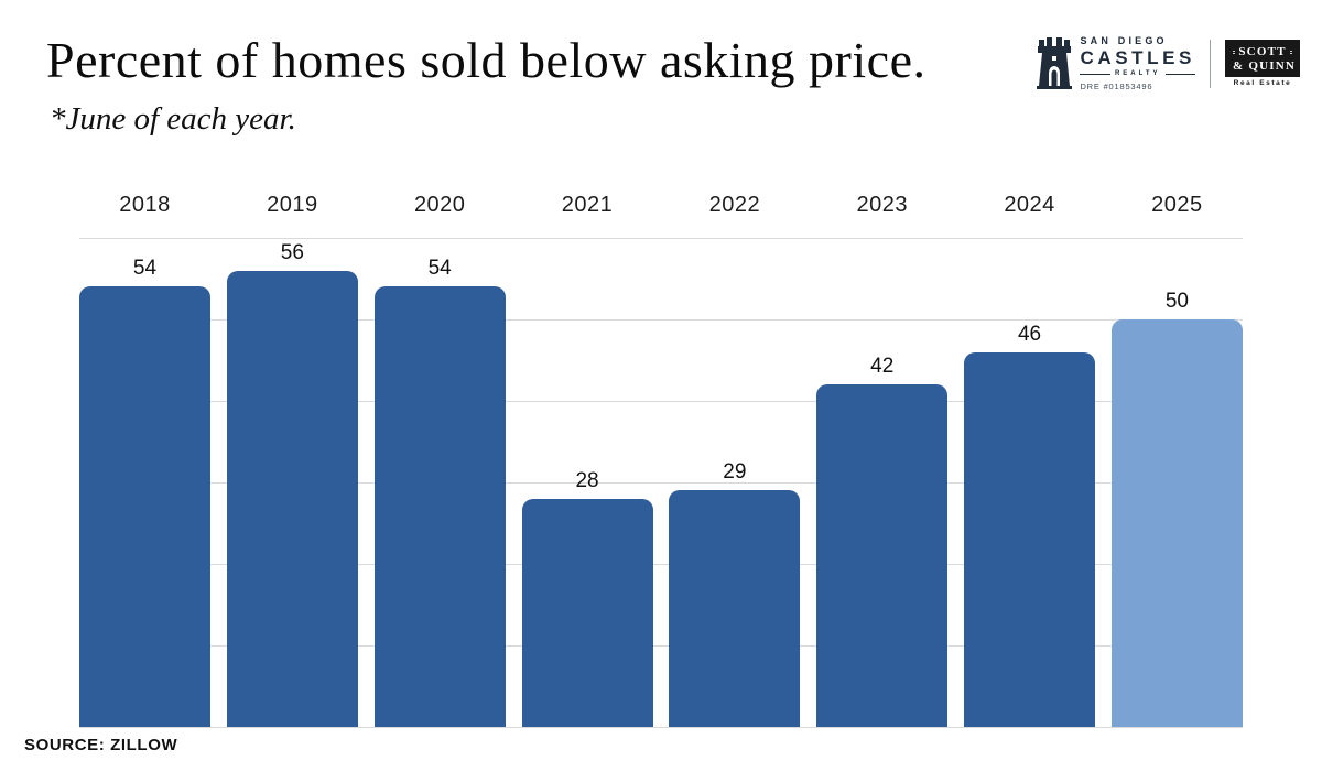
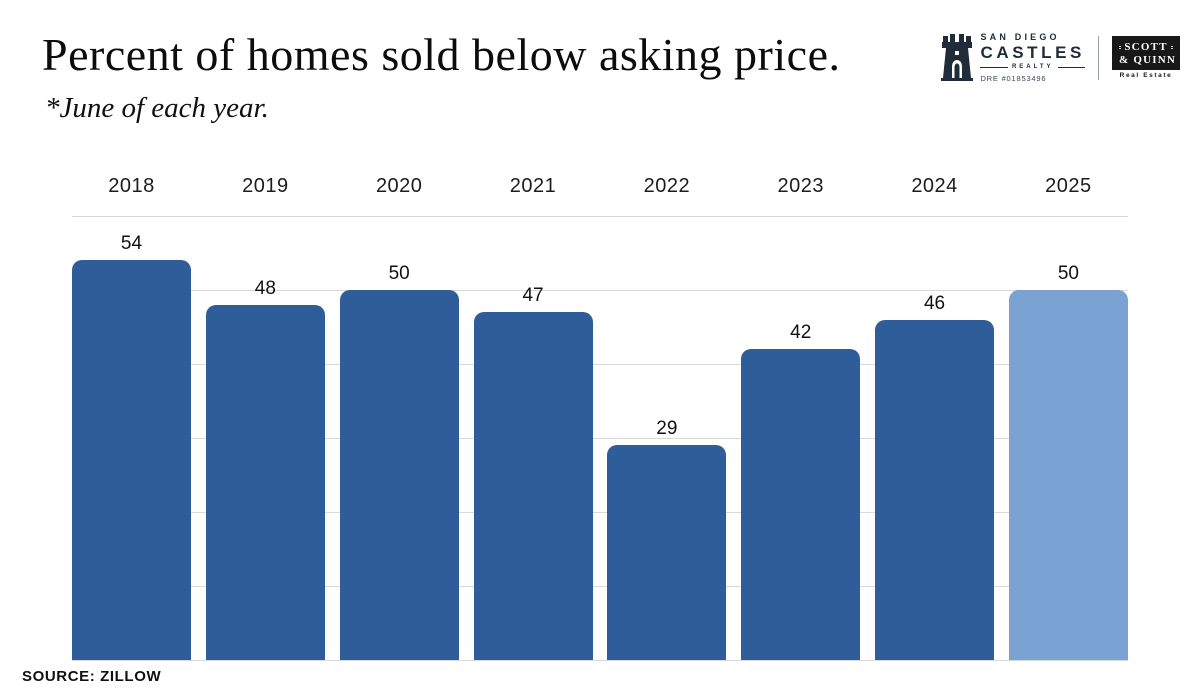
2019: 56 -> 48
2020: 54 -> 50
2021: 28 -> 47
